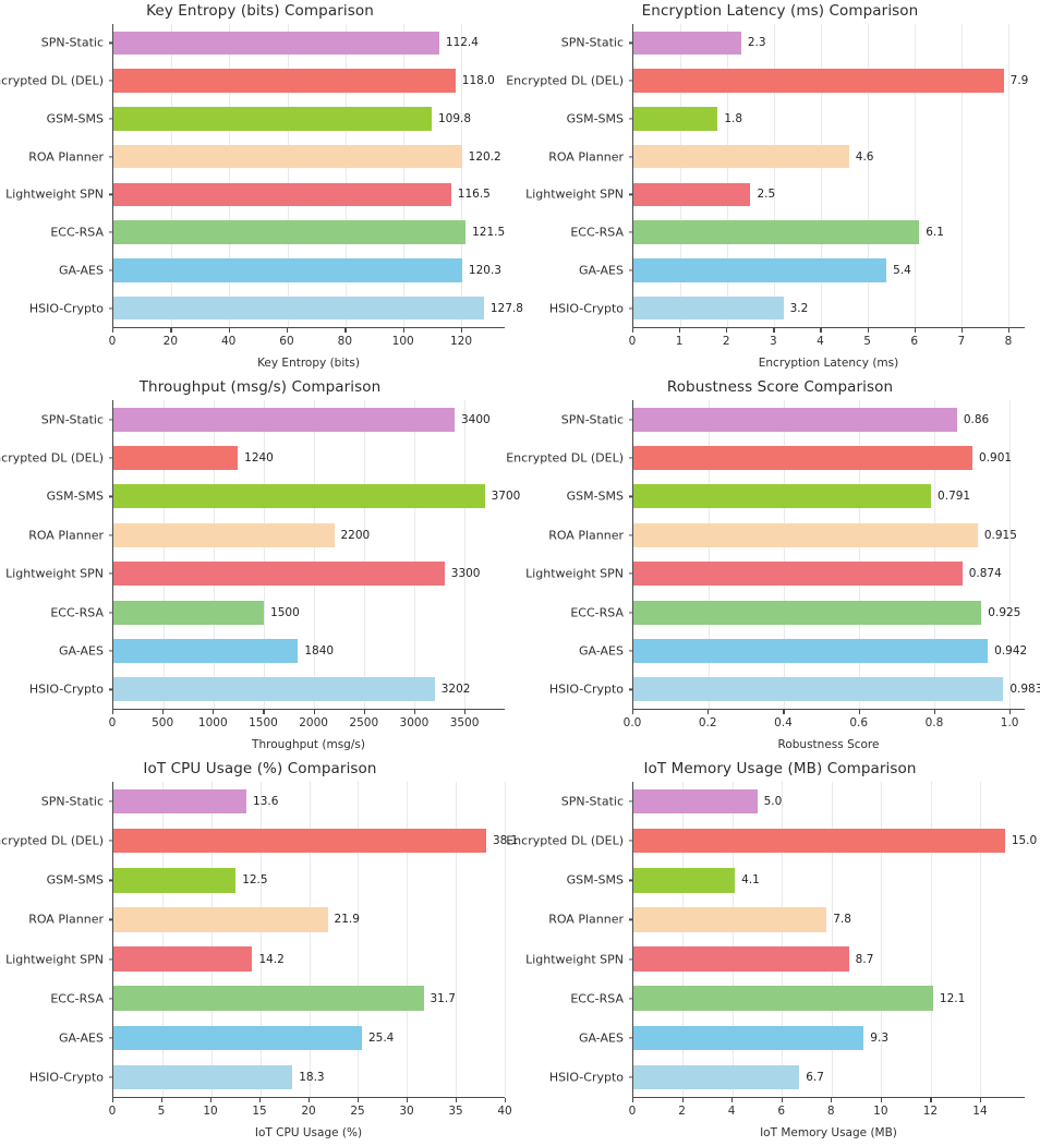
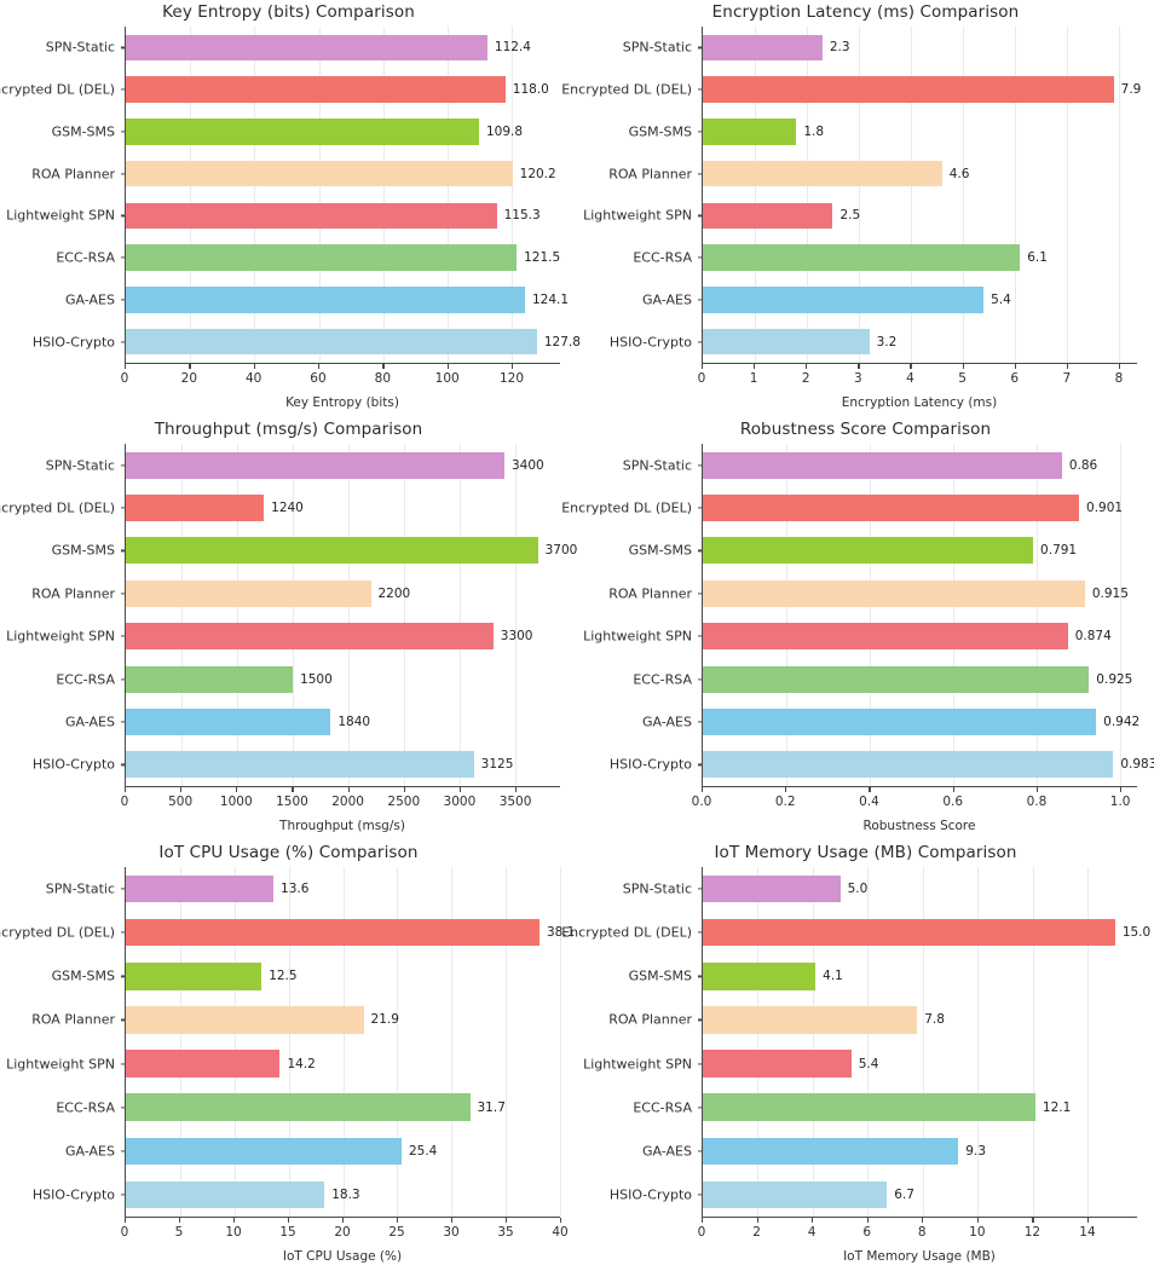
Key Entropy (bits) Comparison/Lightweight SPN: 116.5 -> 115.3
Key Entropy (bits) Comparison/GA-AES: 120.3 -> 124.1
Throughput (msg/s) Comparison/HSIO-Crypto: 3202 -> 3125
IoT Memory Usage (MB) Comparison/Lightweight SPN: 8.7 -> 5.4
